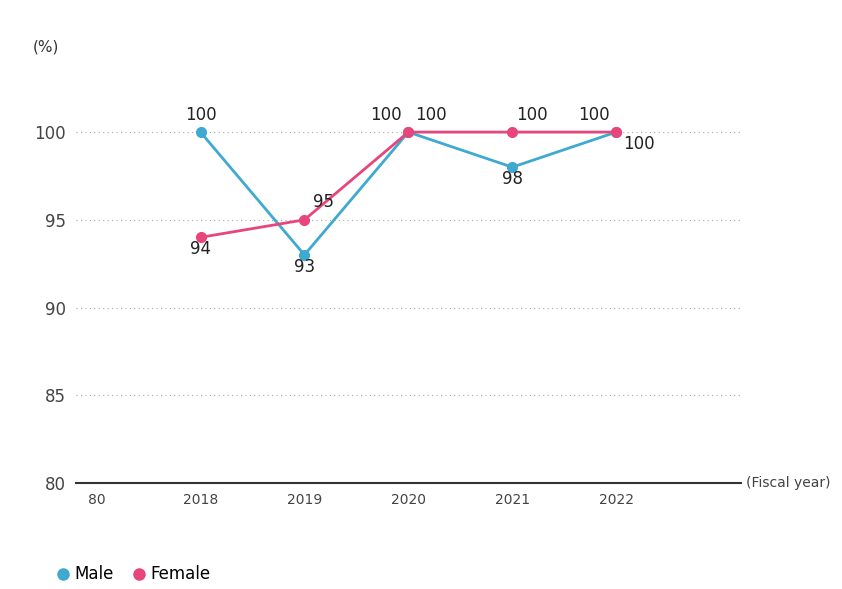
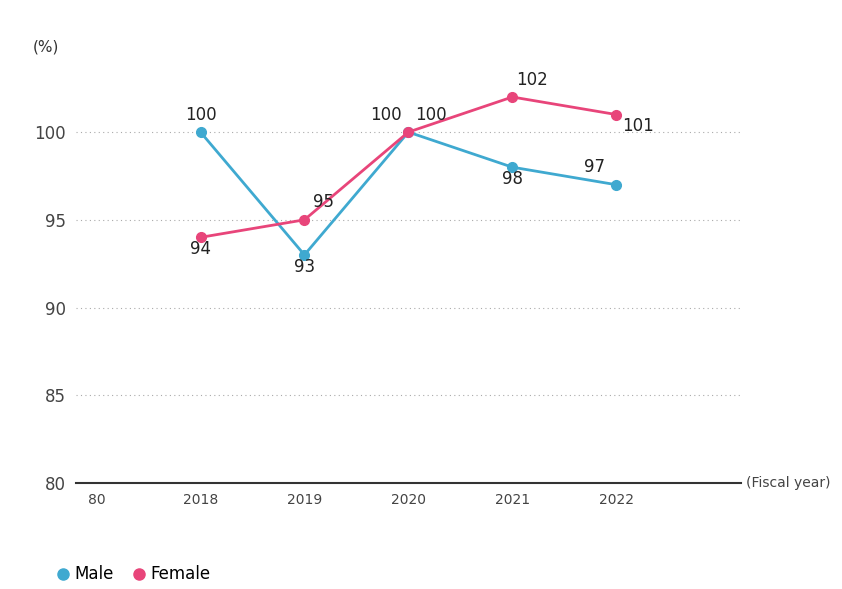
Female/2021: 100 -> 102
Male/2022: 100 -> 97
Female/2022: 100 -> 101
